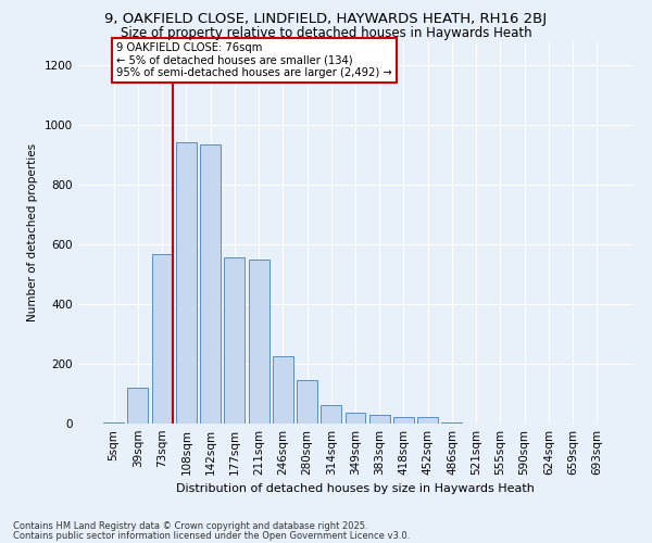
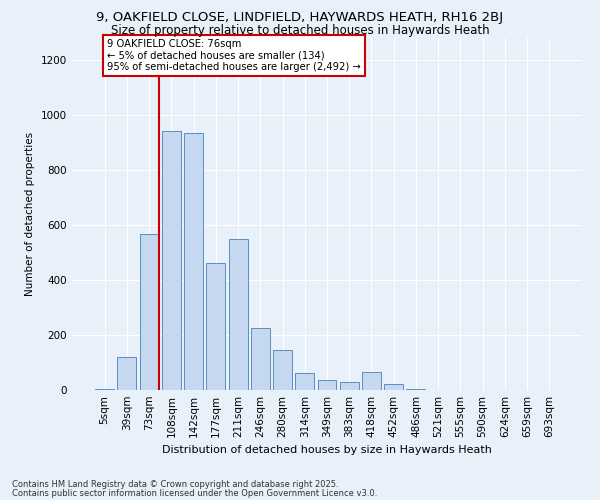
177sqm: 555 -> 460
418sqm: 20 -> 65
